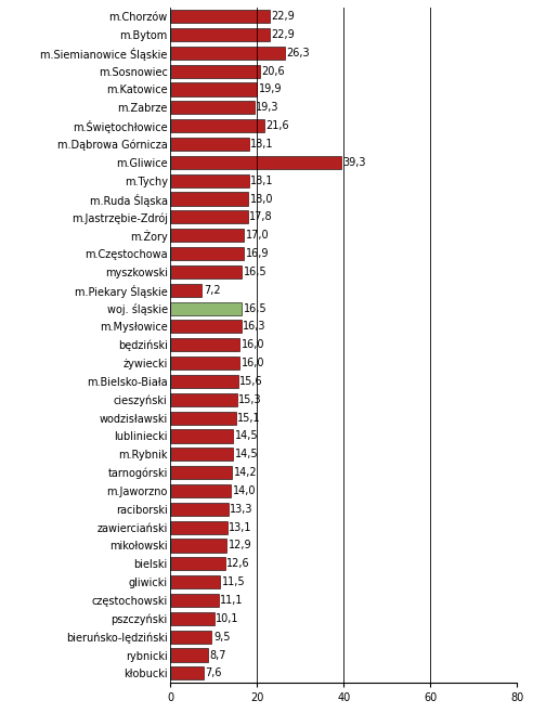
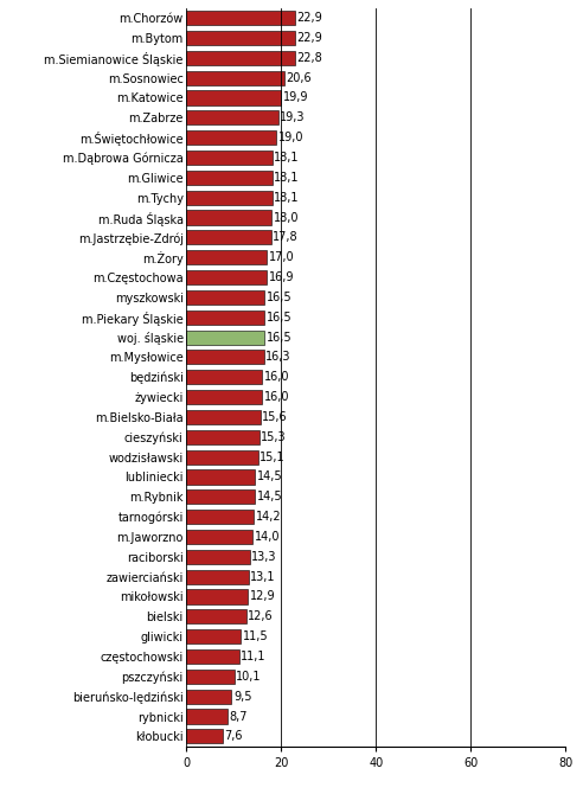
m.Siemianowice Śląskie: 26,3 -> 22,8
m.Świętochłowice: 21,6 -> 19,0
m.Gliwice: 39,3 -> 18,1
m.Piekary Śląskie: 7,2 -> 16,5
